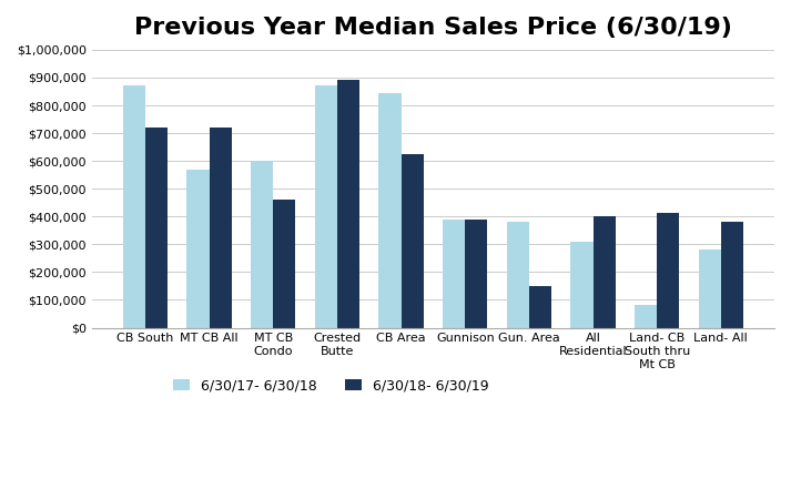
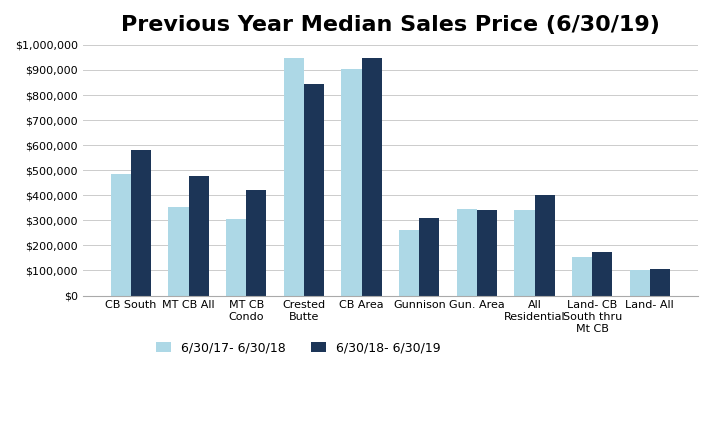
6/30/17- 6/30/18/CB South: $870,000 -> $485,000
6/30/18- 6/30/19/CB South: $720,000 -> $580,000
6/30/17- 6/30/18/MT CB All: $570,000 -> $355,000
6/30/18- 6/30/19/MT CB All: $720,000 -> $475,000
6/30/17- 6/30/18/MT CB Condo: $600,000 -> $307,000
6/30/18- 6/30/19/MT CB Condo: $460,000 -> $420,000
6/30/17- 6/30/18/Crested Butte: $870,000 -> $948,000
6/30/18- 6/30/19/Crested Butte: $890,000 -> $842,000
6/30/17- 6/30/18/CB Area: $845,000 -> $905,000
6/30/18- 6/30/19/CB Area: $625,000 -> $948,000
6/30/17- 6/30/18/Gunnison: $390,000 -> $262,000
6/30/18- 6/30/19/Gunnison: $390,000 -> $308,000
6/30/17- 6/30/18/Gun. Area: $380,000 -> $345,000
6/30/18- 6/30/19/Gun. Area: $150,000 -> $342,000
6/30/17- 6/30/18/All Residential: $310,000 -> $342,000
6/30/17- 6/30/18/Land- CB South thru Mt CB: $80,000 -> $155,000
6/30/18- 6/30/19/Land- CB South thru Mt CB: $415,000 -> $175,000
6/30/17- 6/30/18/Land- All: $280,000 -> $103,000
6/30/18- 6/30/19/Land- All: $380,000 -> $105,000
